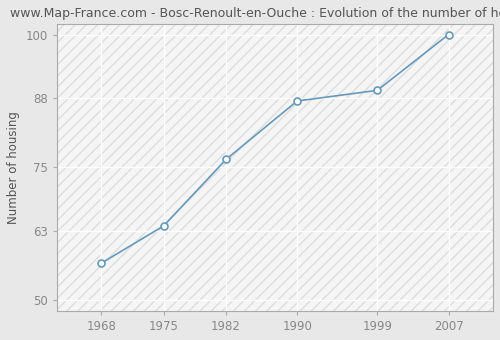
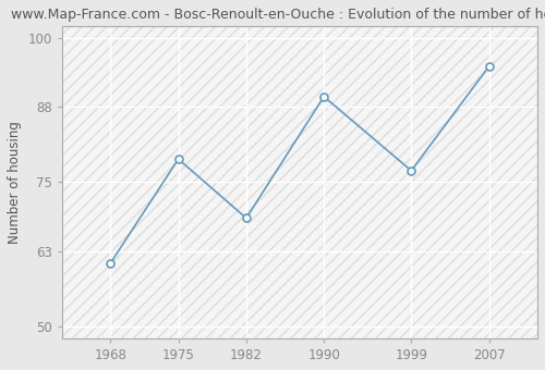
1968: 57.0 -> 61.0
1975: 64.0 -> 79.0
1982: 76.5 -> 68.8
1990: 87.5 -> 89.8
1999: 89.5 -> 77.0
2007: 100.0 -> 95.0
